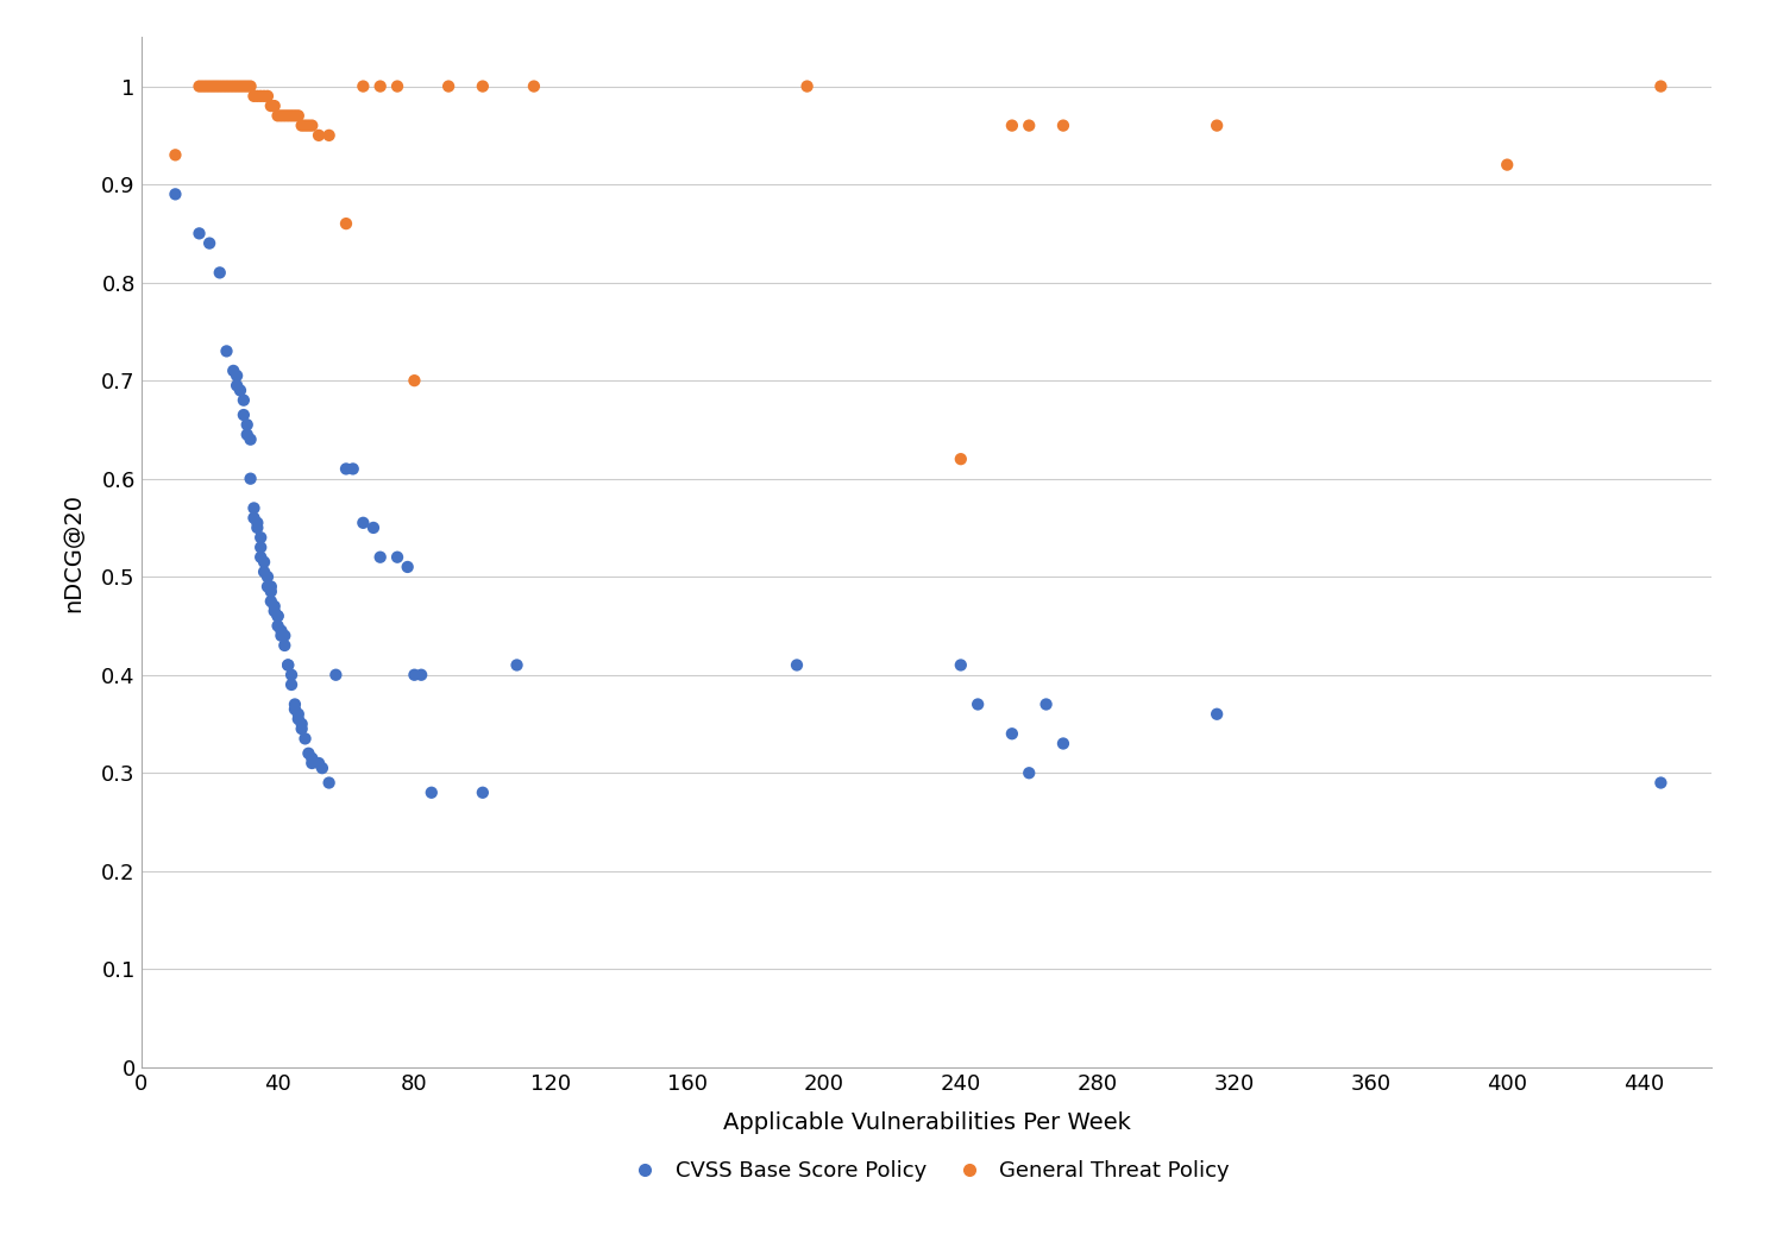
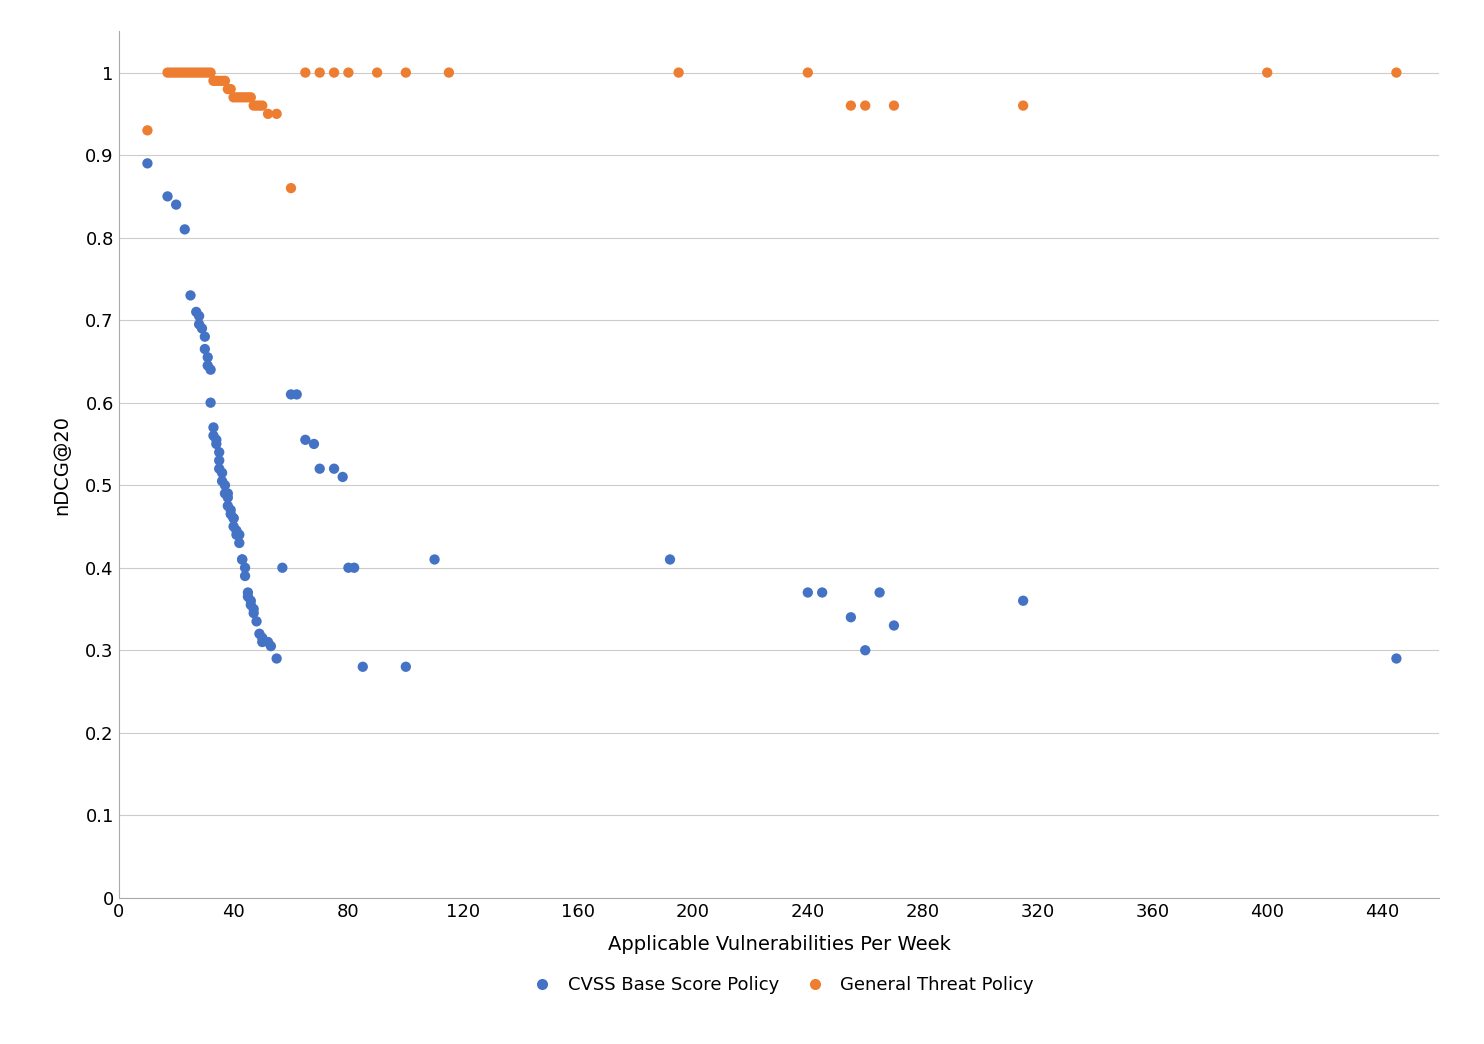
General Threat Policy/80: 0.70 -> 1.00
CVSS Base Score Policy/240: 0.410 -> 0.370
General Threat Policy/240: 0.62 -> 1.00
General Threat Policy/400: 0.92 -> 1.00
